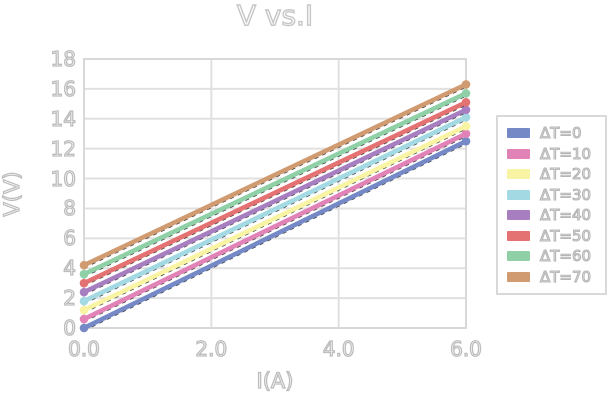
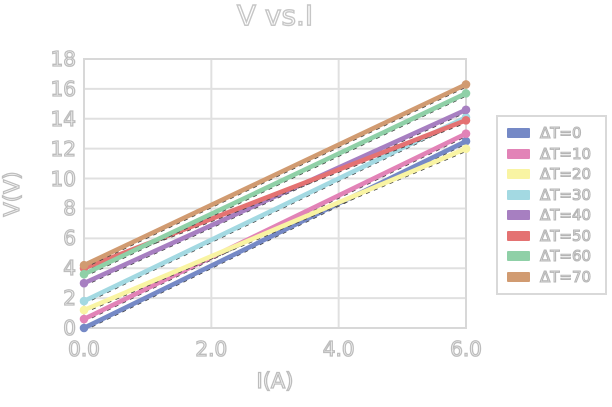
ΔT=40/0: 2.4 -> 3.0
ΔT=50/0: 3.0 -> 4.0
ΔT=20/6: 13.5 -> 12.0
ΔT=50/6: 15.1 -> 13.9
